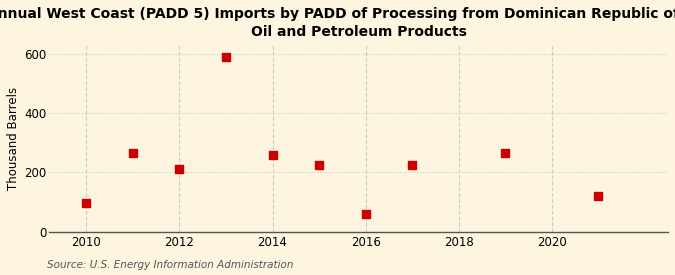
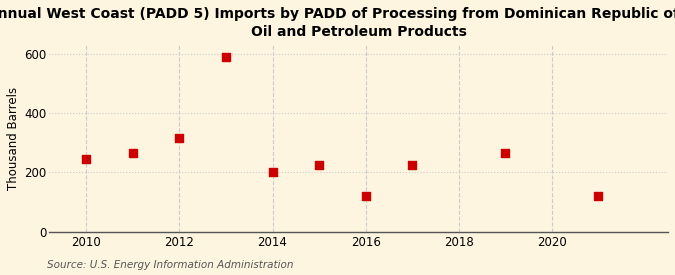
2010: 97 -> 245
2012: 210 -> 315
2014: 258 -> 200
2016: 58 -> 120
